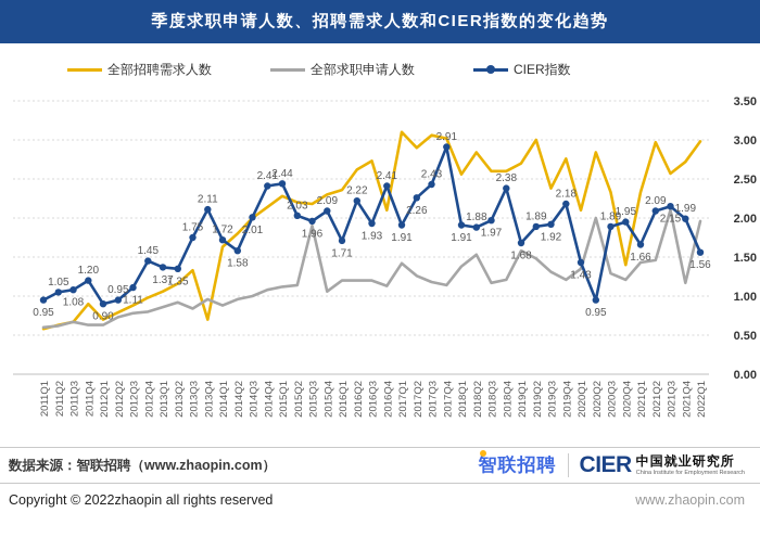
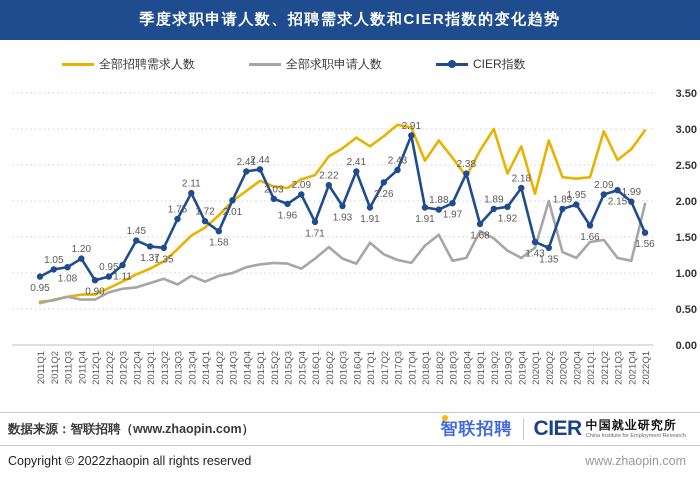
全部招聘需求人数/2011Q4: 0.9 -> 0.7
全部招聘需求人数/2013Q4: 0.7 -> 1.5
全部求职申请人数/2015Q3: 1.9 -> 1.1
全部求职申请人数/2016Q2: 1.2 -> 1.4
全部招聘需求人数/2016Q4: 2.1 -> 2.9
全部招聘需求人数/2017Q1: 3.1 -> 2.8
全部招聘需求人数/2018Q4: 2.6 -> 2.3
CIER指数/2020Q2: 0.95 -> 1.35
全部招聘需求人数/2020Q4: 1.4 -> 2.3
全部求职申请人数/2021Q3: 2.1 -> 1.2
